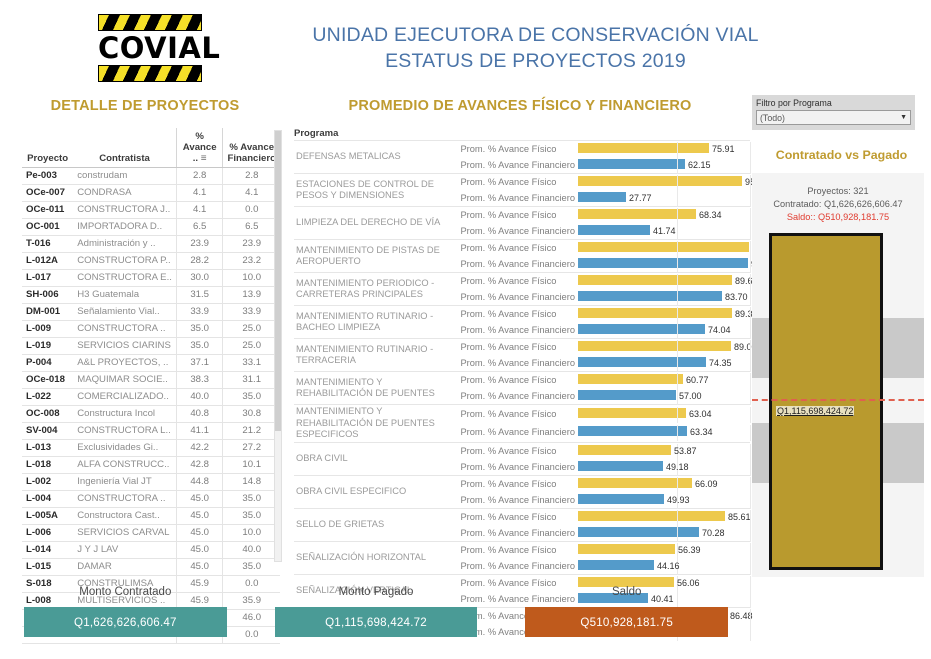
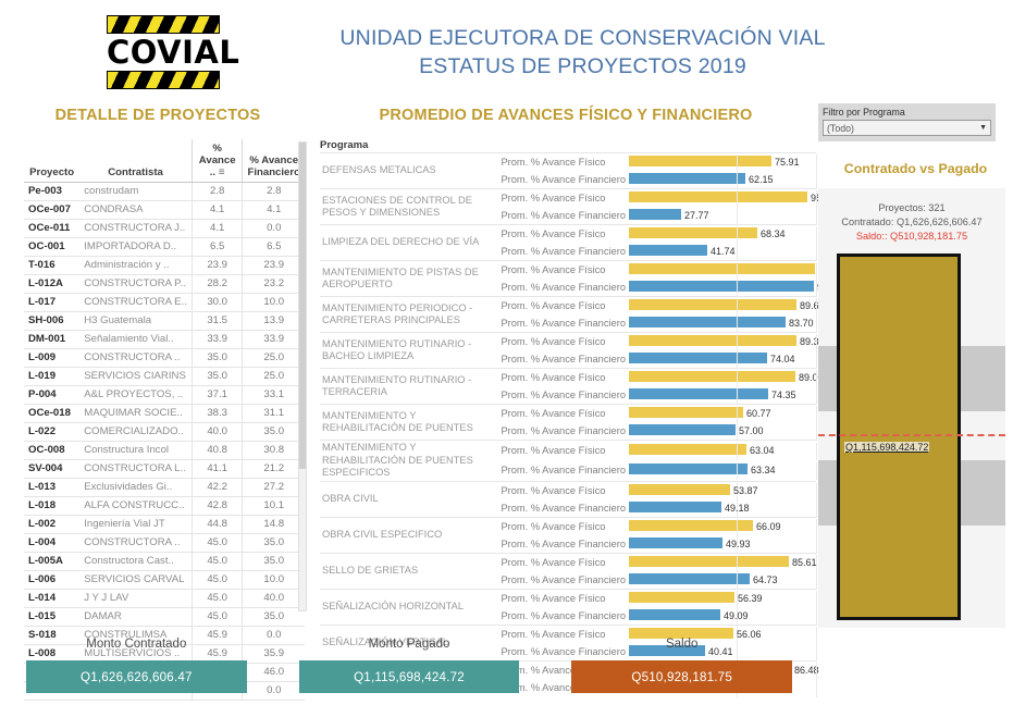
Prom. % Avance Financiero/SELLO DE GRIETAS: 70.28 -> 64.73
Prom. % Avance Financiero/SEÑALIZACIÓN HORIZONTAL: 44.16 -> 49.09
